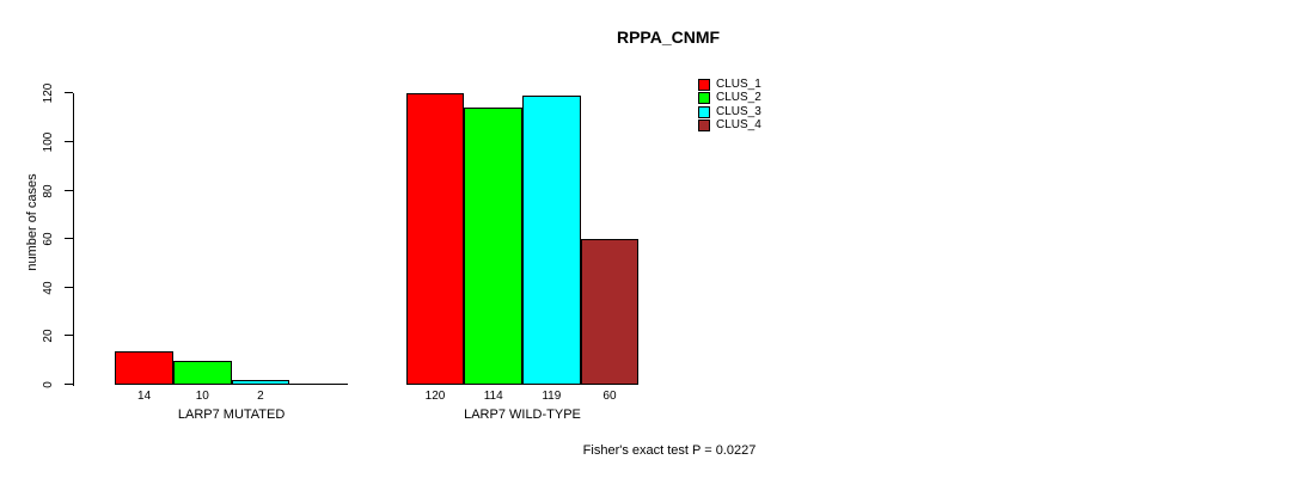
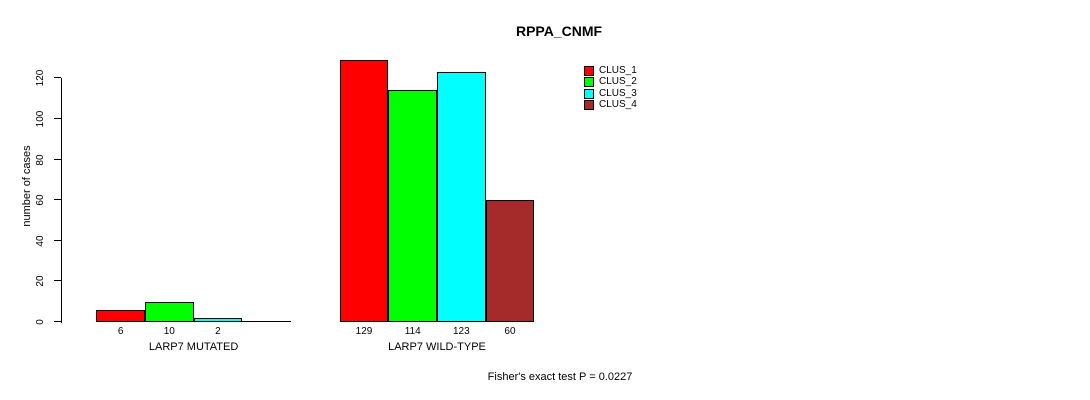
CLUS_1/LARP7 MUTATED: 14 -> 6
CLUS_1/LARP7 WILD-TYPE: 120 -> 129
CLUS_3/LARP7 WILD-TYPE: 119 -> 123
